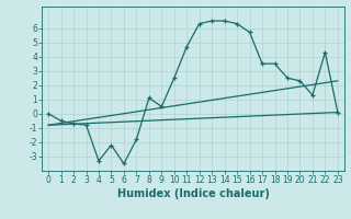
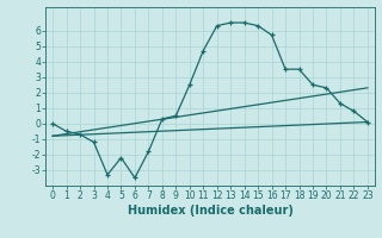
3: -0.8 -> -1.2
8: 1.1 -> 0.3
22: 4.3 -> 0.8
